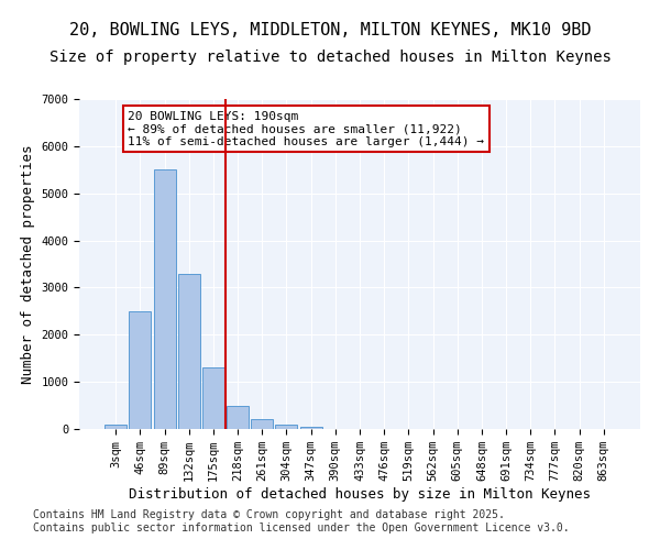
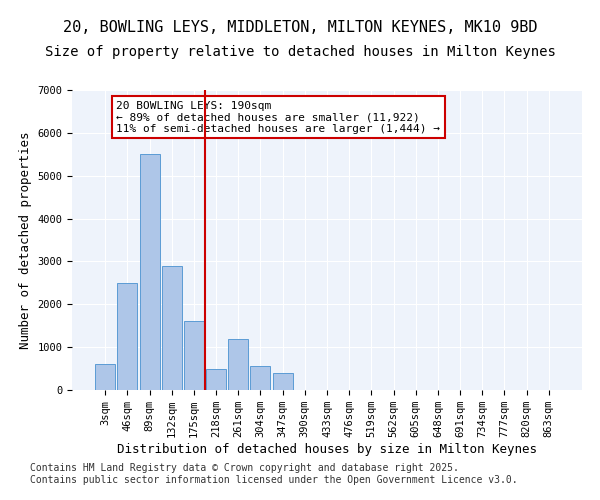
3sqm: 100 -> 600
132sqm: 3300 -> 2900
175sqm: 1300 -> 1600
261sqm: 220 -> 1200
304sqm: 90 -> 550
347sqm: 50 -> 400
